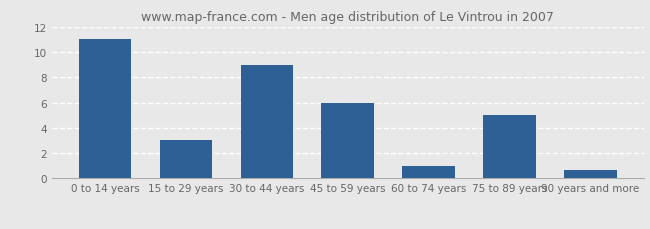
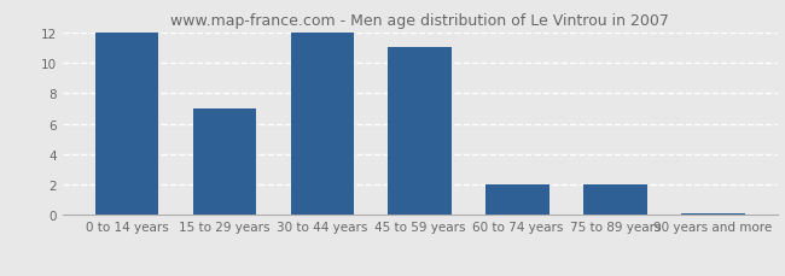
0 to 14 years: 11.0 -> 12.0
15 to 29 years: 3.0 -> 7.0
30 to 44 years: 9.0 -> 12.0
45 to 59 years: 6.0 -> 11.0
60 to 74 years: 1.0 -> 2.0
75 to 89 years: 5.0 -> 2.0
90 years and more: 0.7 -> 0.1
